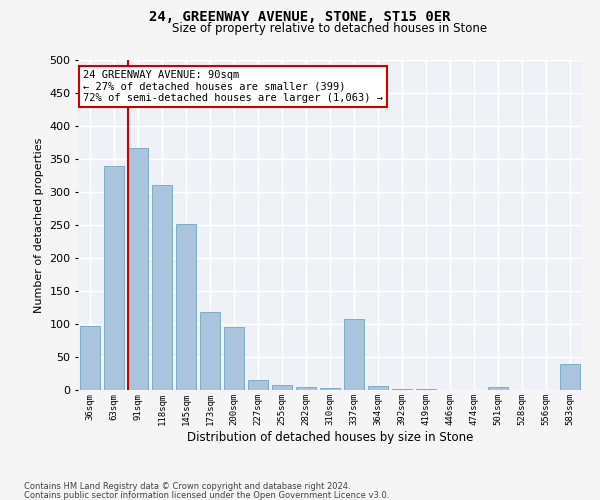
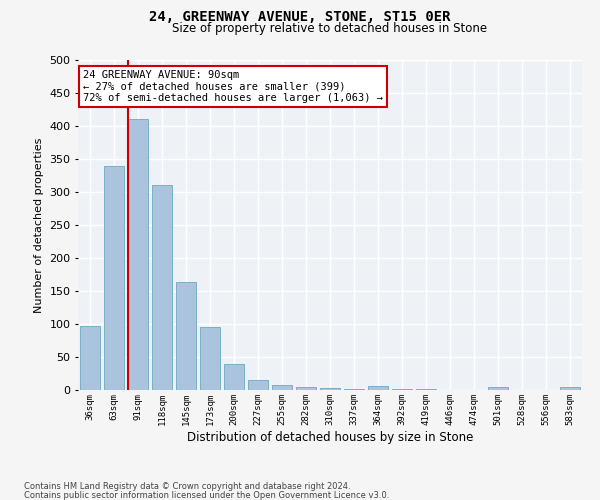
91sqm: 366 -> 410
145sqm: 252 -> 163
173sqm: 118 -> 95
200sqm: 96 -> 40
337sqm: 108 -> 2
583sqm: 40 -> 4
